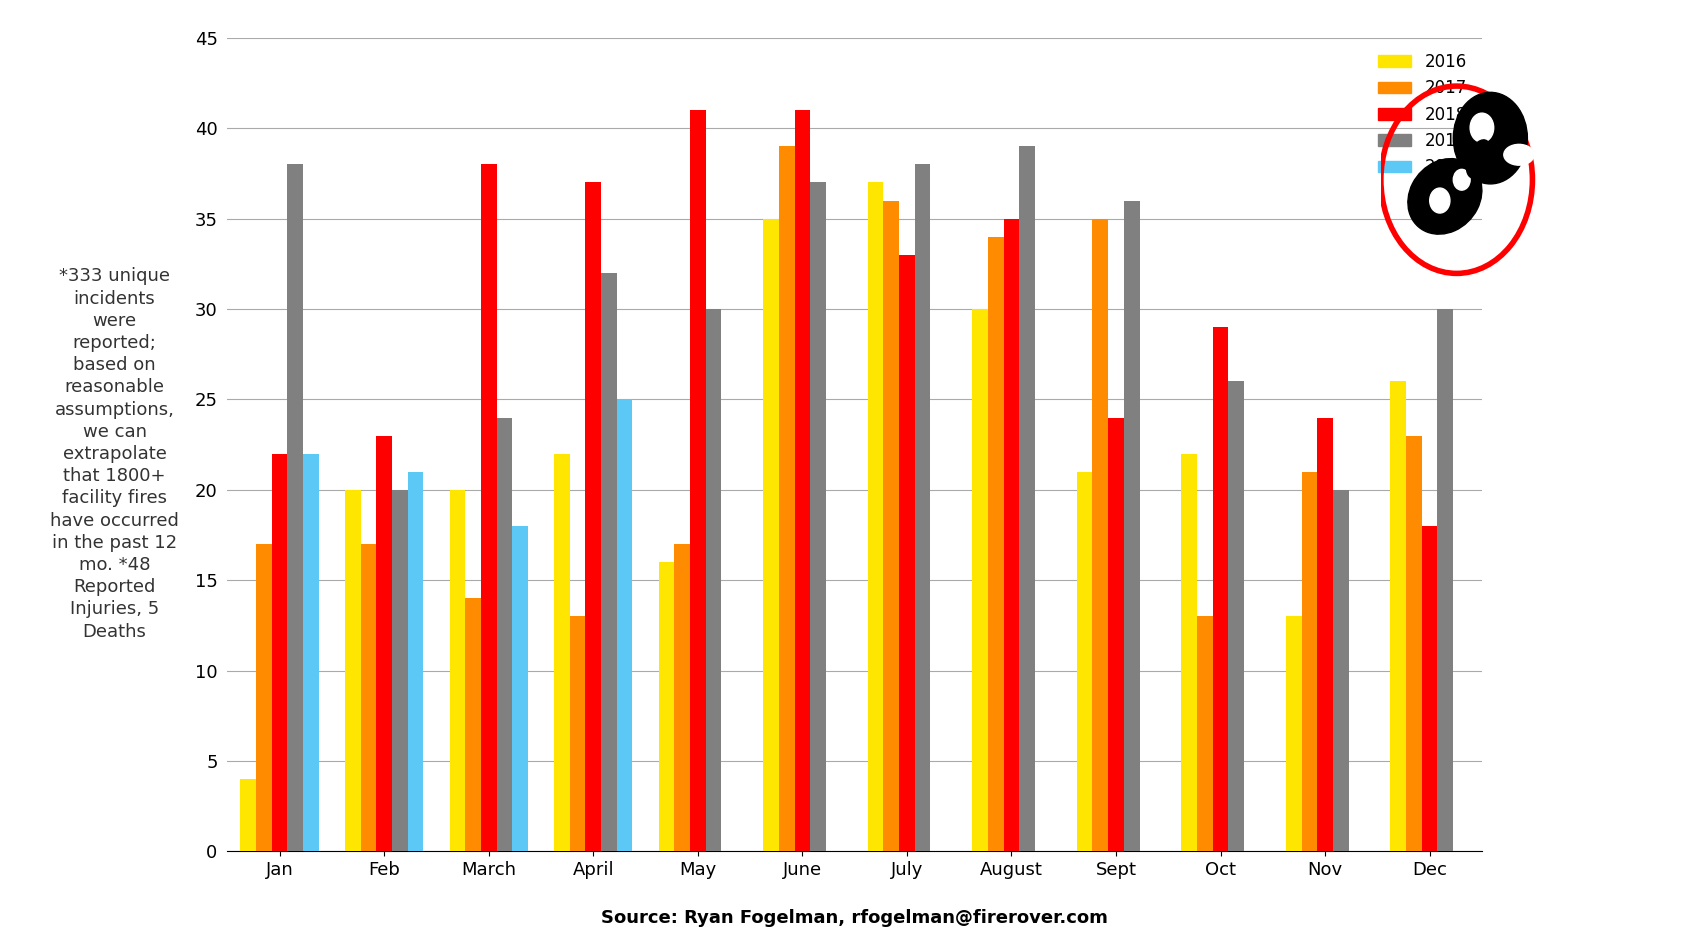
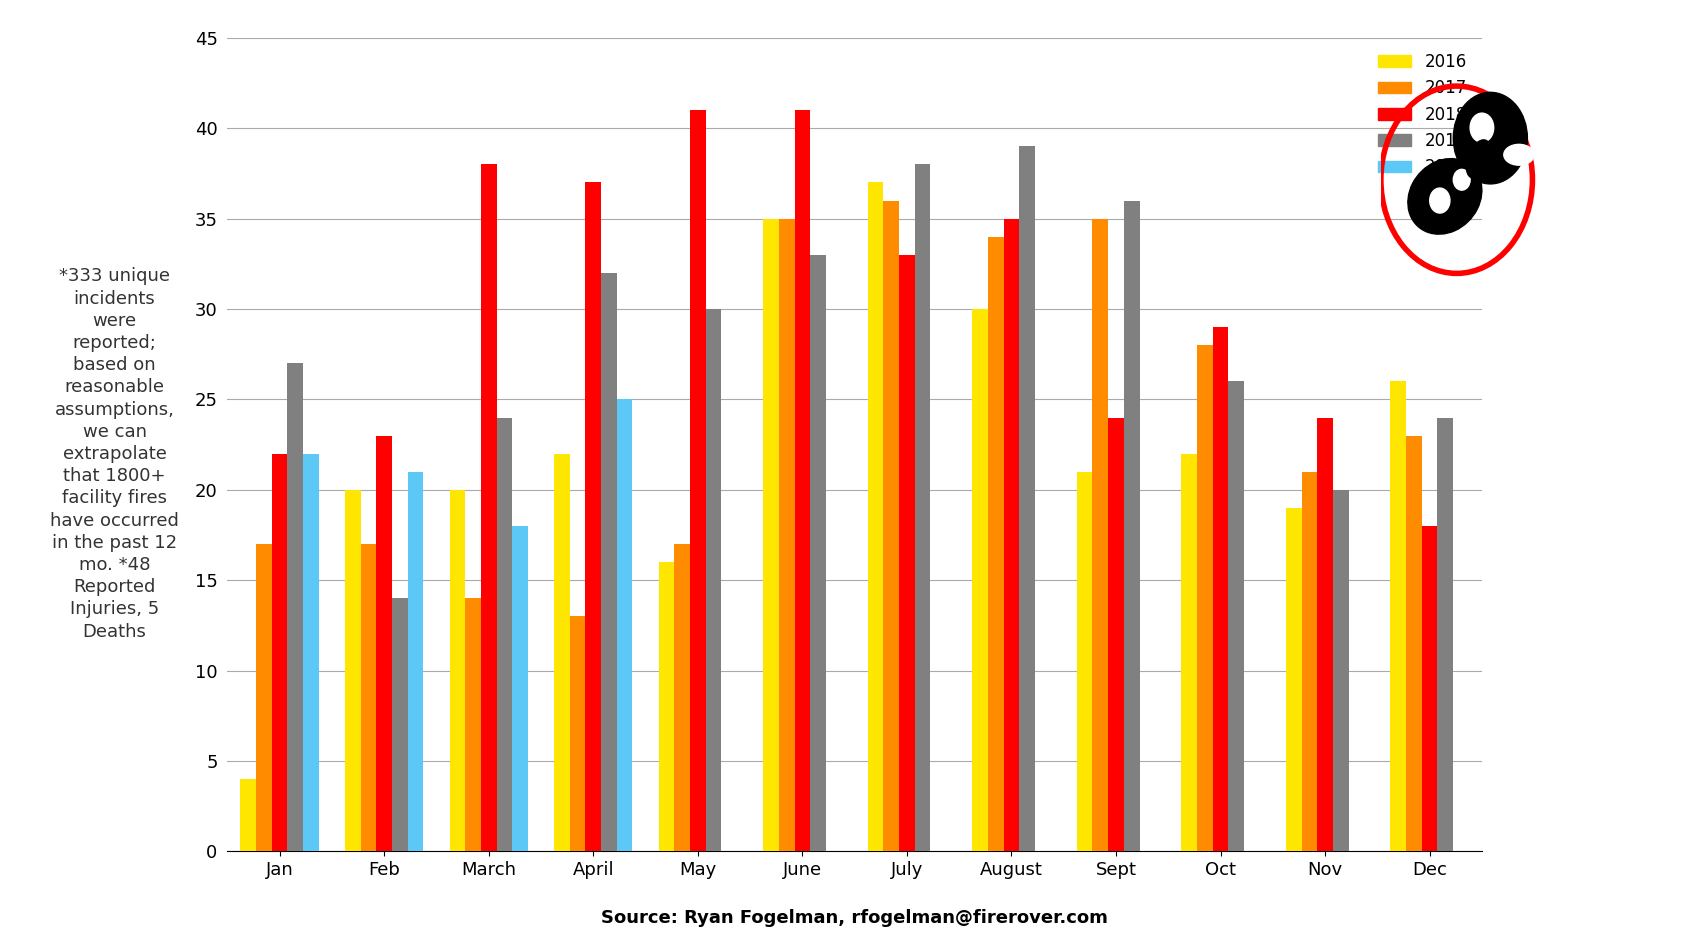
2019/Jan: 38 -> 27
2019/Feb: 20 -> 14
2017/June: 39 -> 35
2019/June: 37 -> 33
2017/Oct: 13 -> 28
2016/Nov: 13 -> 19
2019/Dec: 30 -> 24
